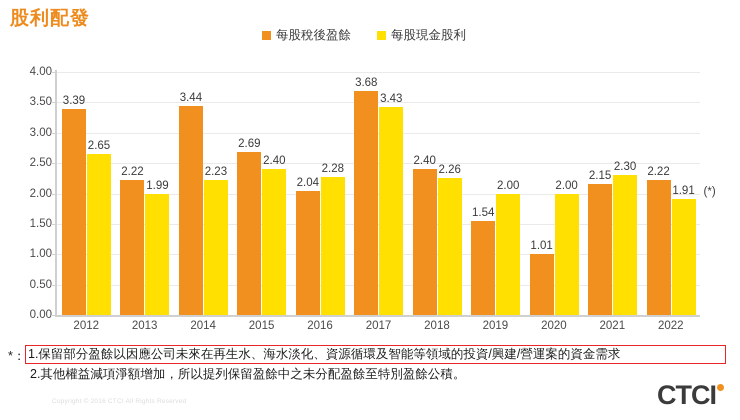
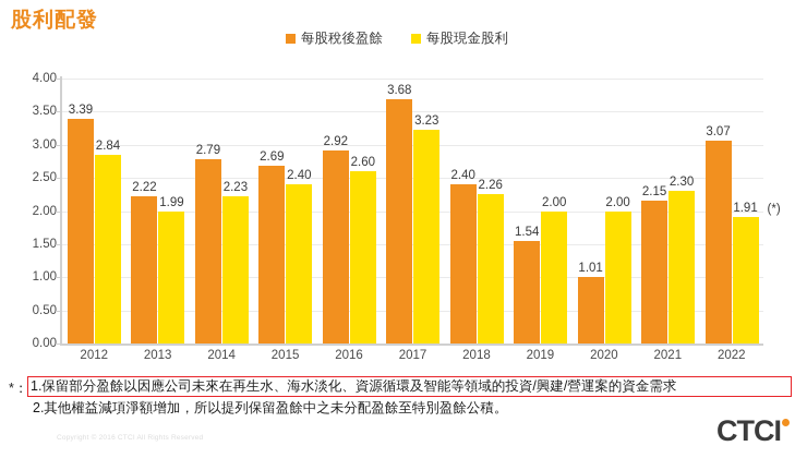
每股現金股利/2012: 2.65 -> 2.84
每股稅後盈餘/2014: 3.44 -> 2.79
每股稅後盈餘/2016: 2.04 -> 2.92
每股現金股利/2016: 2.28 -> 2.60
每股現金股利/2017: 3.43 -> 3.23
每股稅後盈餘/2022: 2.22 -> 3.07
